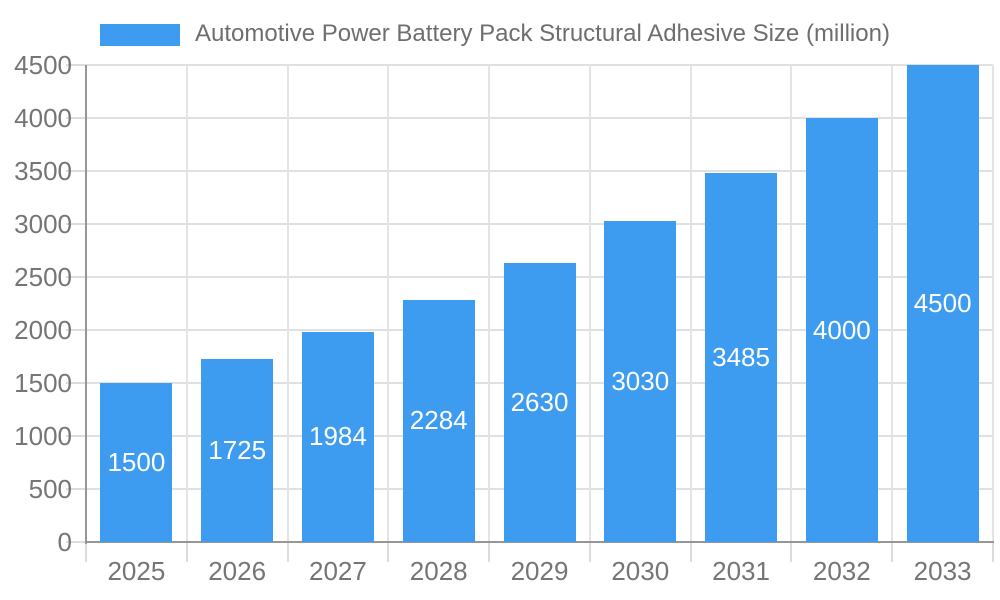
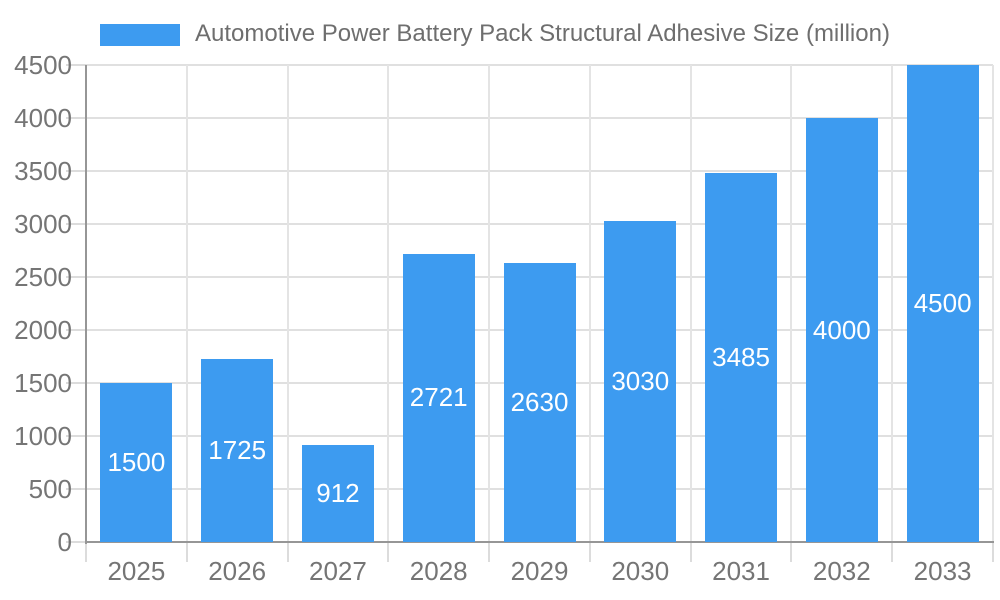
2027: 1984 -> 912
2028: 2284 -> 2721
